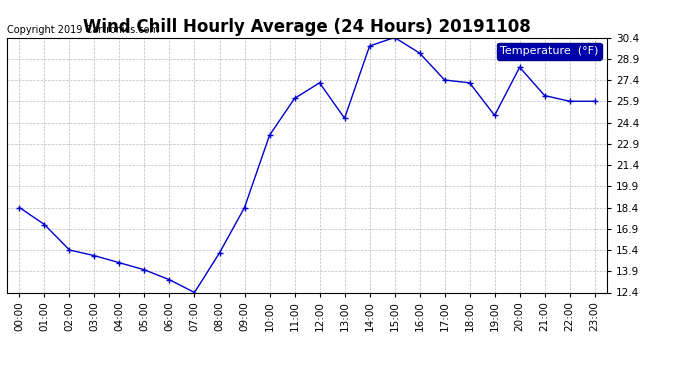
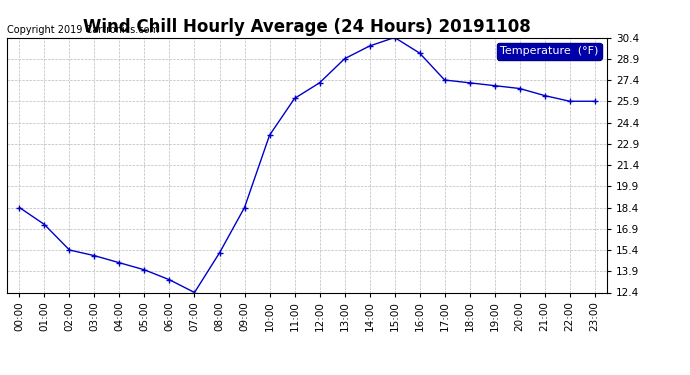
13:00: 24.7 -> 28.9
19:00: 24.9 -> 27.0
20:00: 28.3 -> 26.8
